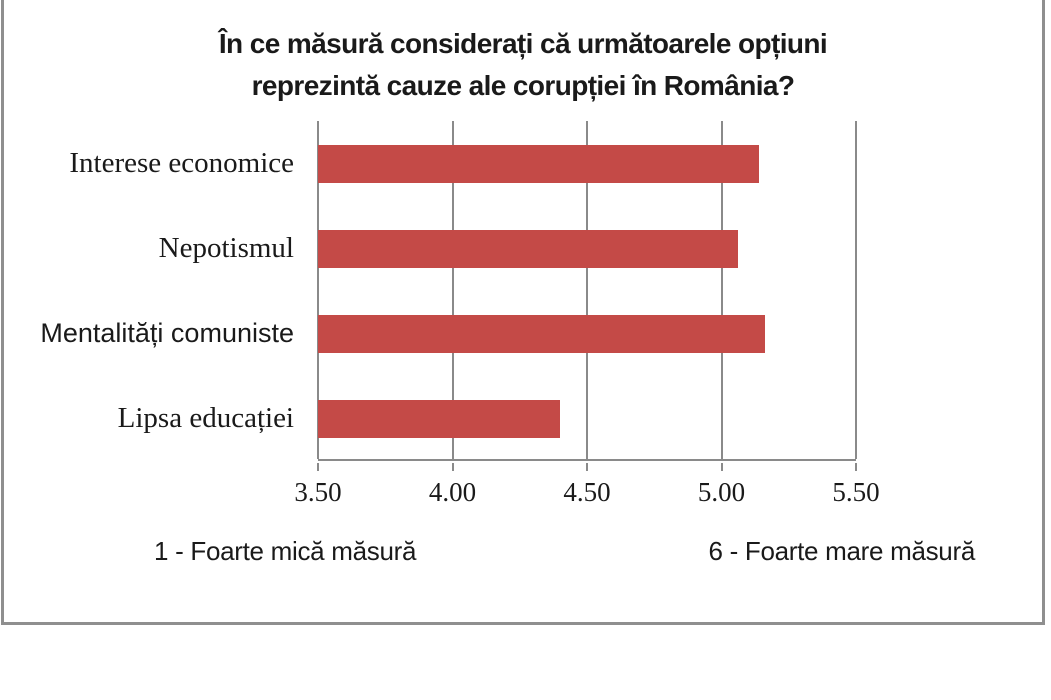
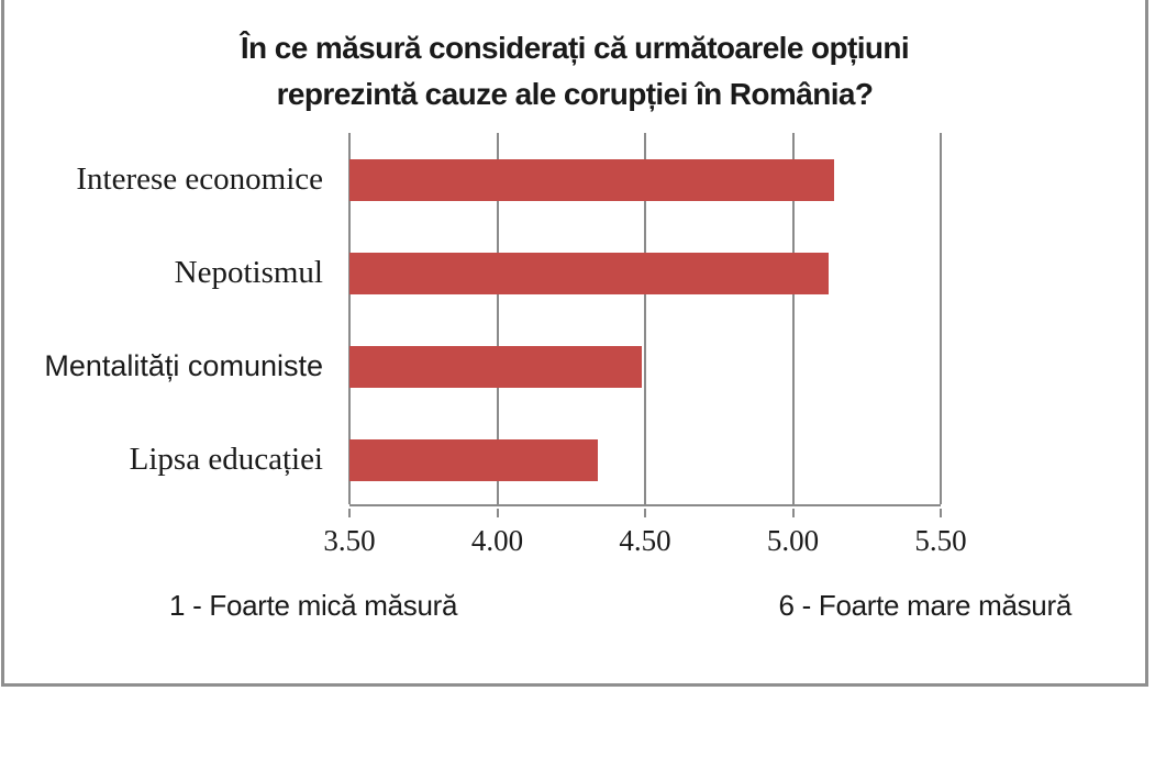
Nepotismul: 5.06 -> 5.12
Mentalități comuniste: 5.16 -> 4.49
Lipsa educației: 4.40 -> 4.34
